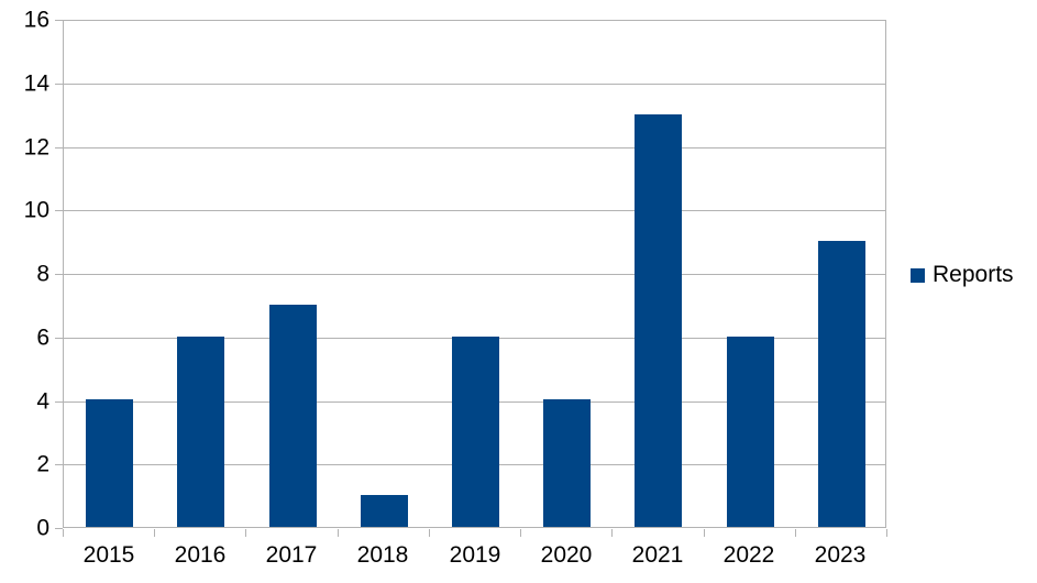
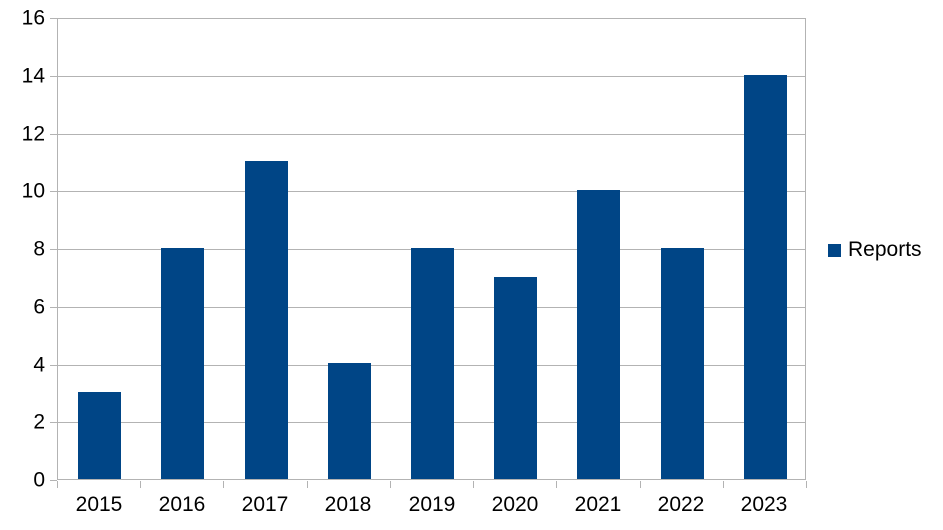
2015: 4 -> 3
2016: 6 -> 8
2017: 7 -> 11
2018: 1 -> 4
2019: 6 -> 8
2020: 4 -> 7
2021: 13 -> 10
2022: 6 -> 8
2023: 9 -> 14
